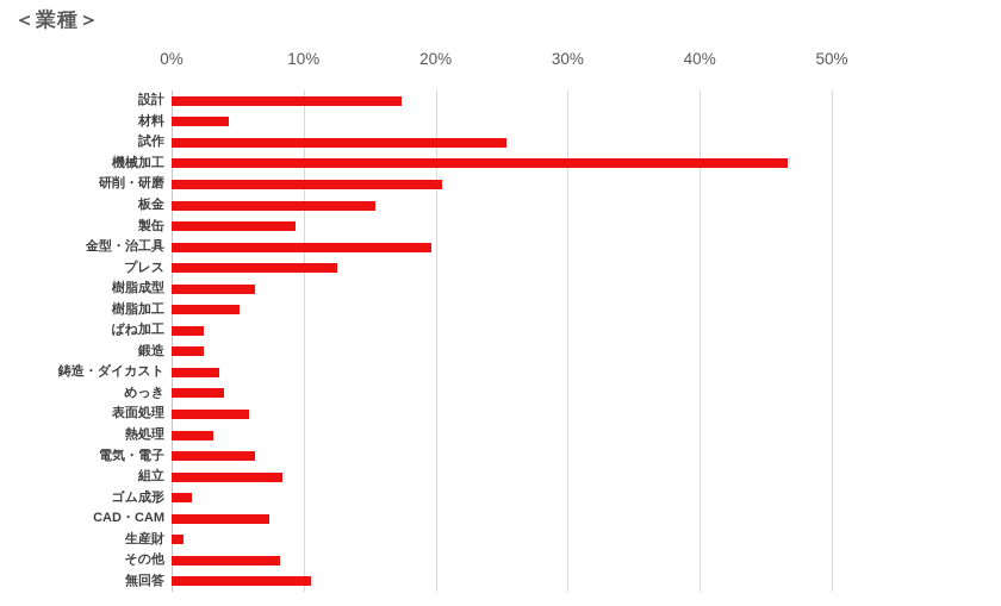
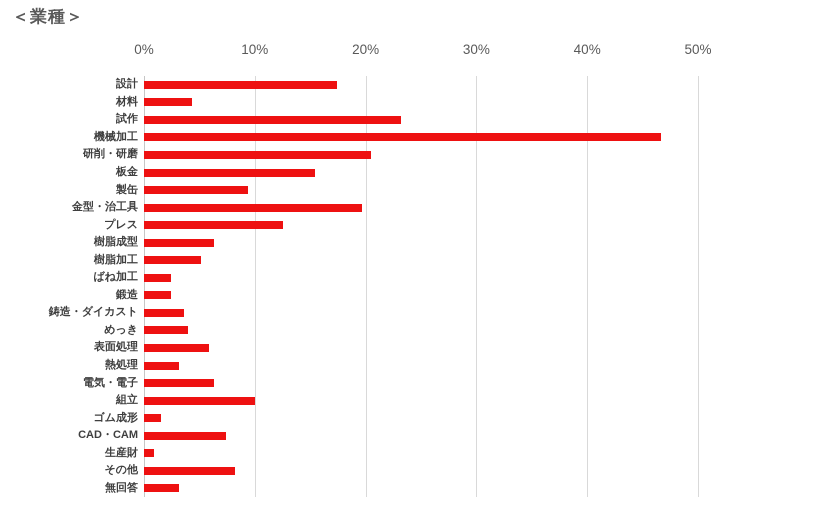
試作: 25.4% -> 23.2%
組立: 8.4% -> 10.0%
無回答: 10.6% -> 3.2%
